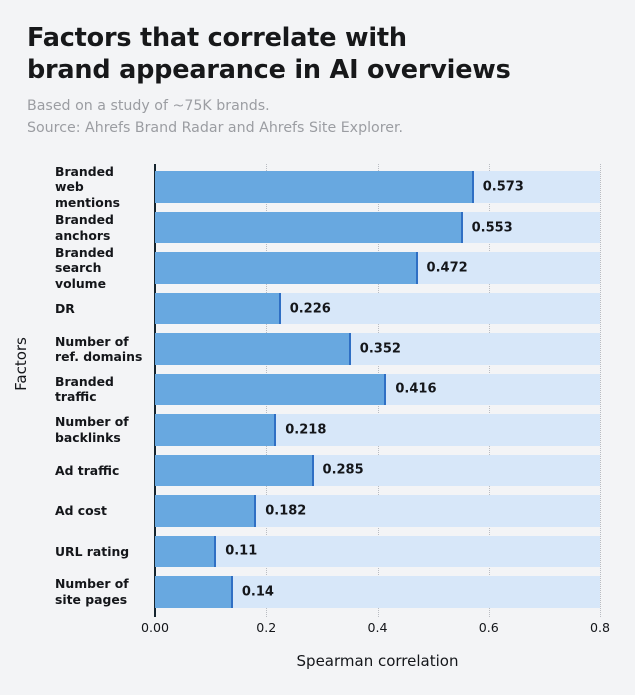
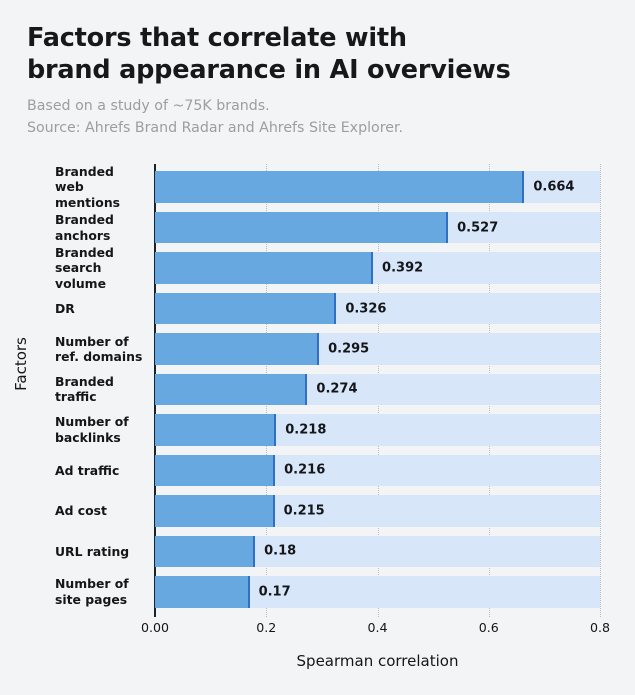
Branded web mentions: 0.573 -> 0.664
Branded anchors: 0.553 -> 0.527
Branded search volume: 0.472 -> 0.392
DR: 0.226 -> 0.326
Number of ref. domains: 0.352 -> 0.295
Branded traffic: 0.416 -> 0.274
Ad traffic: 0.285 -> 0.216
Ad cost: 0.182 -> 0.215
URL rating: 0.11 -> 0.18
Number of site pages: 0.14 -> 0.17
